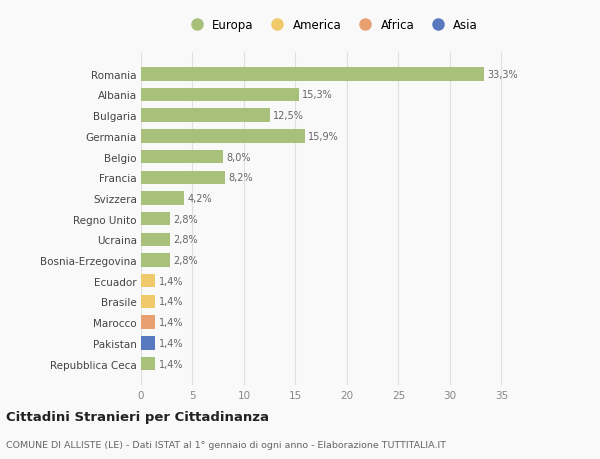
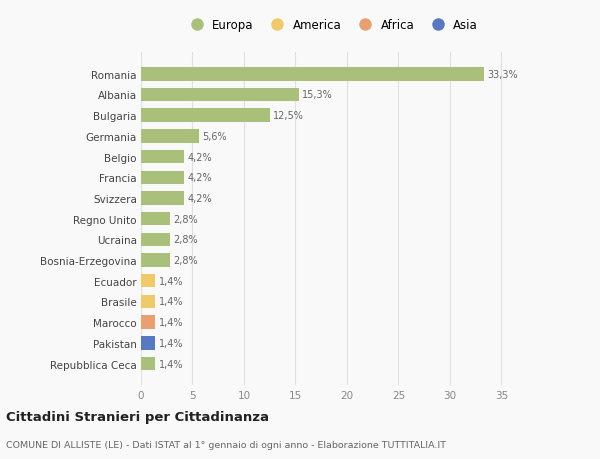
Germania: 15,9% -> 5,6%
Belgio: 8,0% -> 4,2%
Francia: 8,2% -> 4,2%
